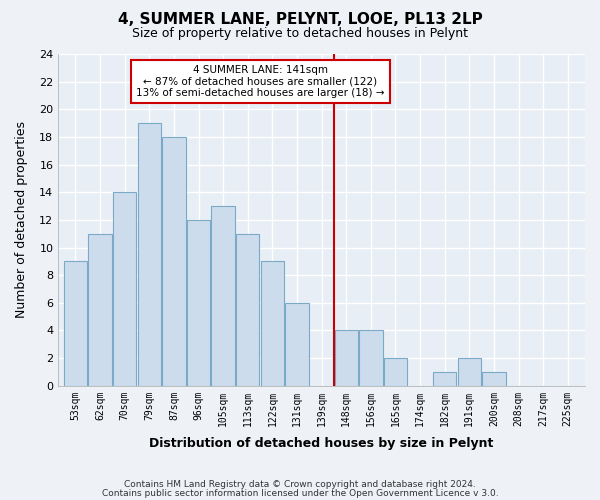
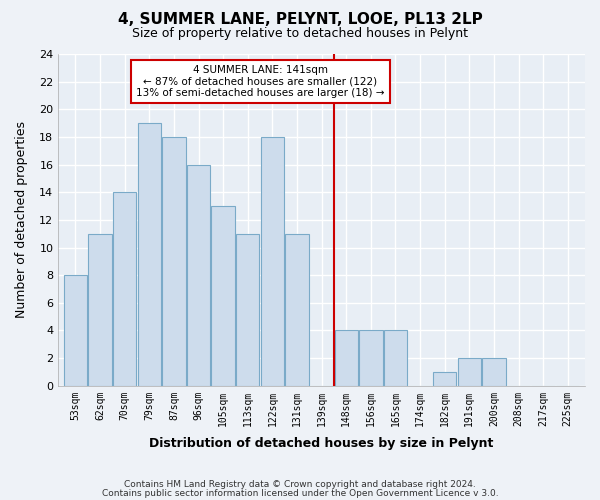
53sqm: 9 -> 8
96sqm: 12 -> 16
122sqm: 9 -> 18
131sqm: 6 -> 11
165sqm: 2 -> 4
200sqm: 1 -> 2
